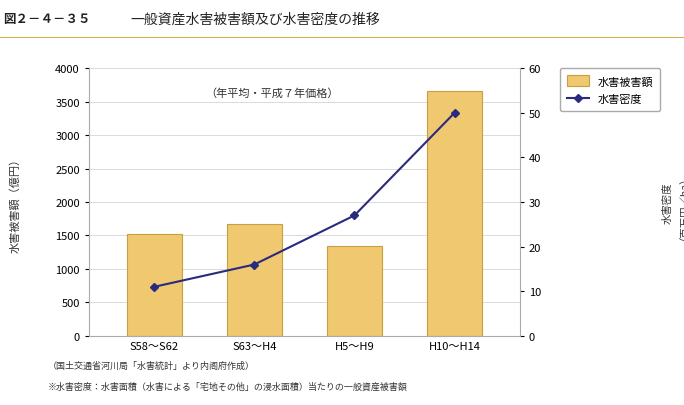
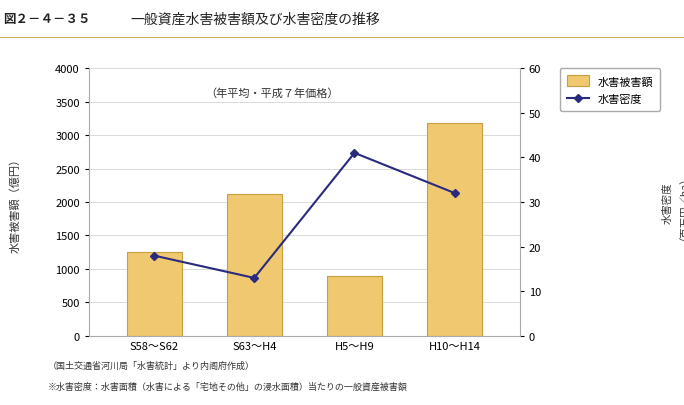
水害被害額/S58～S62: 1520 -> 1260
水害密度/S58～S62: 11 -> 18
水害被害額/S63～H4: 1670 -> 2120
水害密度/S63～H4: 16 -> 13
水害被害額/H5～H9: 1340 -> 900
水害密度/H5～H9: 27 -> 41
水害被害額/H10～H14: 3650 -> 3180
水害密度/H10～H14: 50 -> 32
